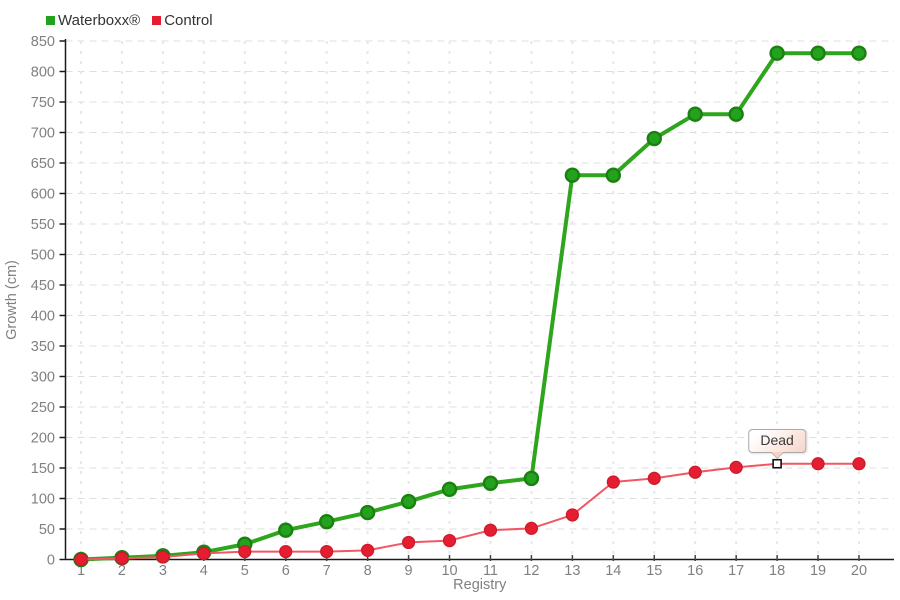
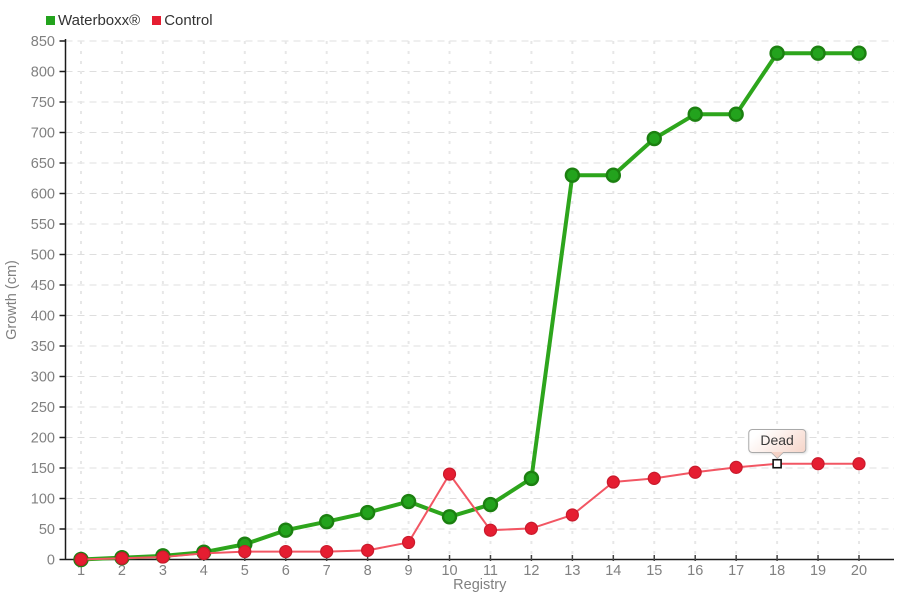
Waterboxx®/10: 120 -> 70
Control/10: 30 -> 140
Waterboxx®/11: 120 -> 90
